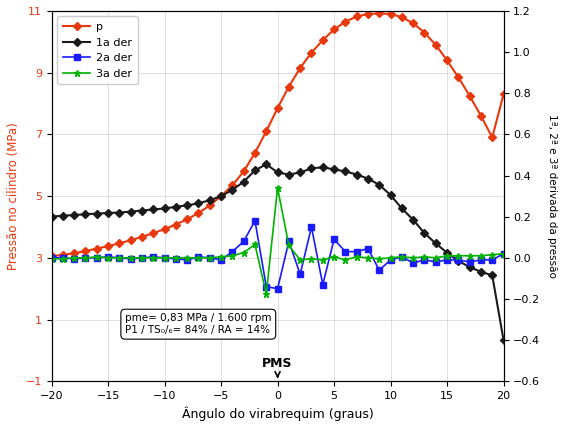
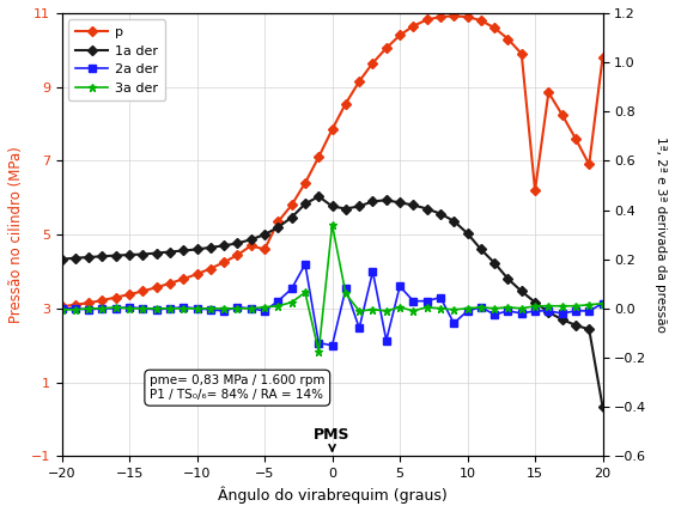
p/−5: 5.00 -> 4.60
p/15: 9.40 -> 6.20
p/20: 8.30 -> 9.80
